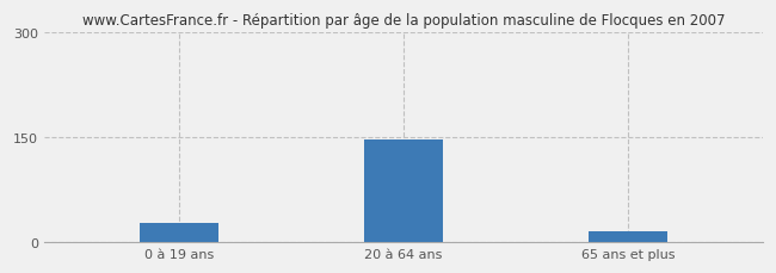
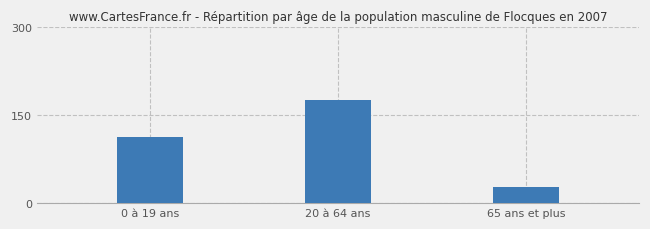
0 à 19 ans: 28 -> 113
20 à 64 ans: 146 -> 175
65 ans et plus: 16 -> 28
